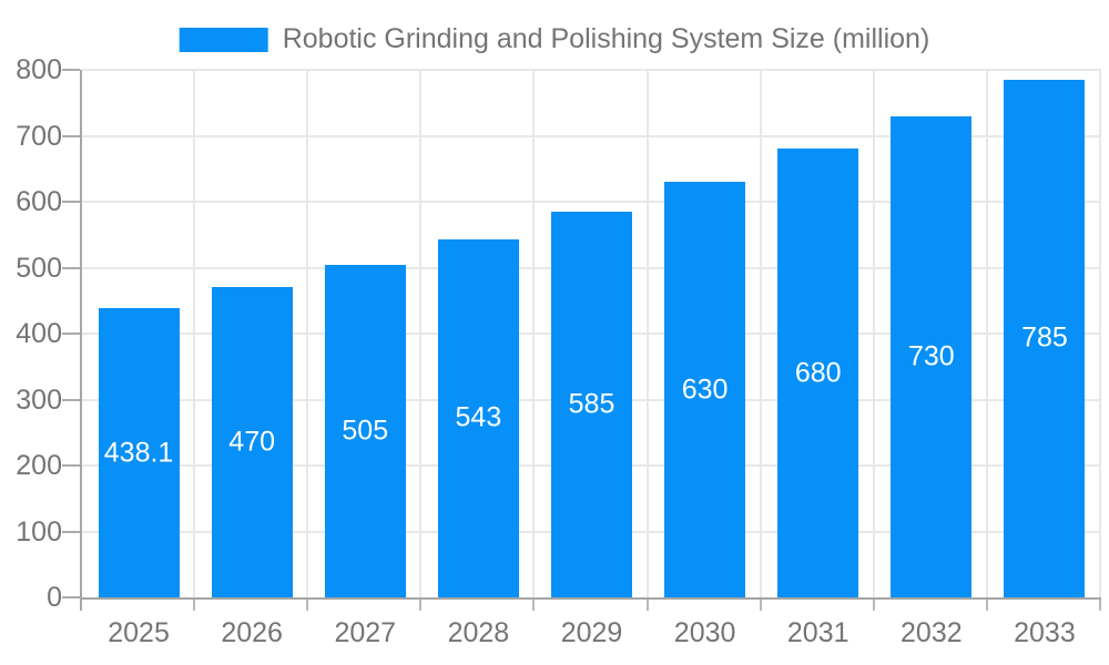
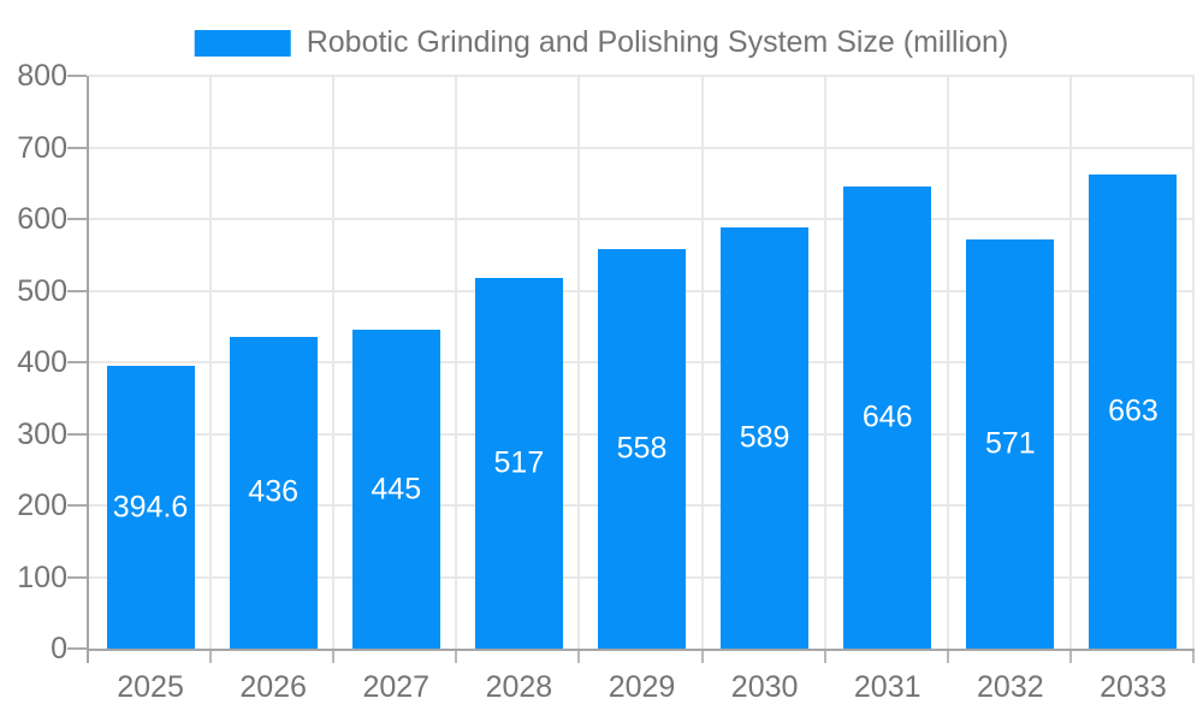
2025: 438.1 -> 394.6
2026: 470 -> 436
2027: 505 -> 445
2028: 543 -> 517
2029: 585 -> 558
2030: 630 -> 589
2031: 680 -> 646
2032: 730 -> 571
2033: 785 -> 663
